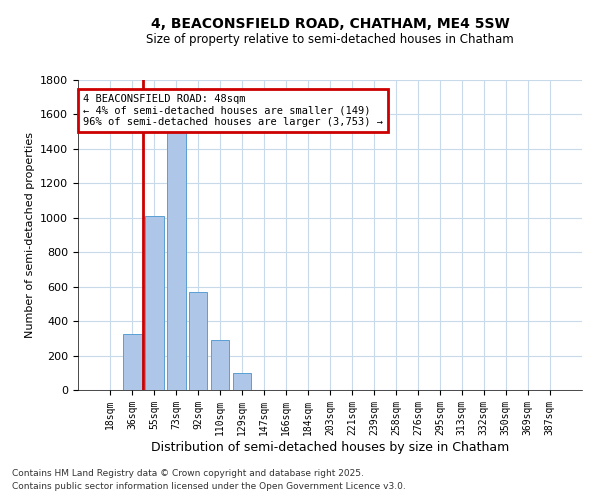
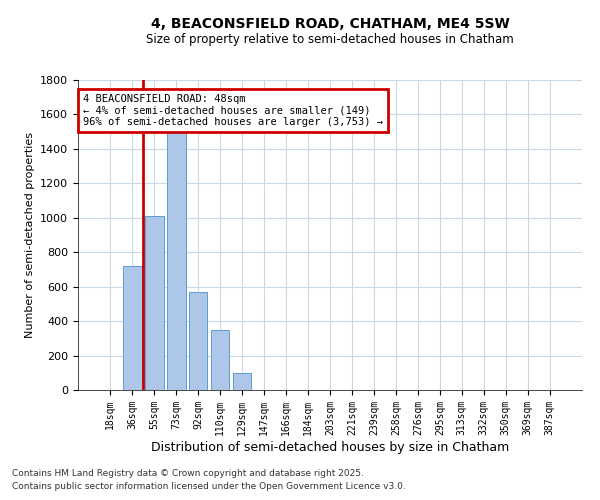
36sqm: 320 -> 720
110sqm: 290 -> 350
